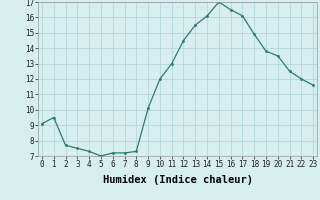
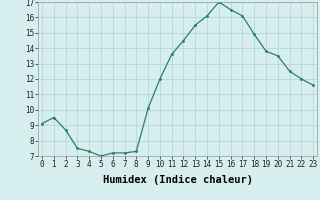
2: 7.7 -> 8.7
11: 13.0 -> 13.6
